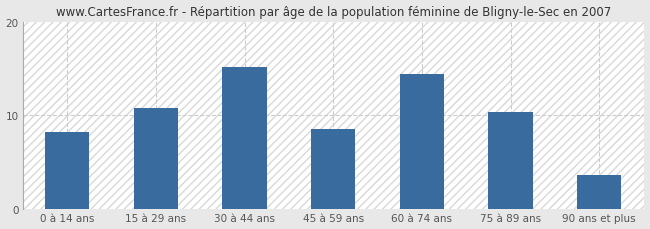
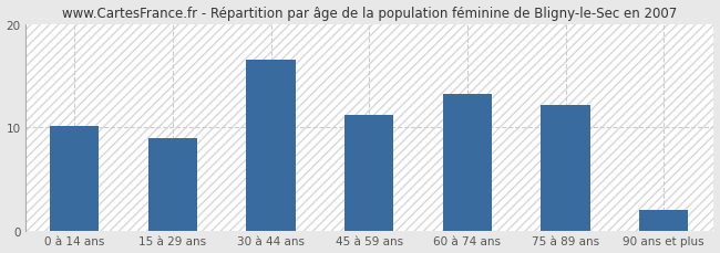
0 à 14 ans: 8.2 -> 10.1
15 à 29 ans: 10.8 -> 9.0
30 à 44 ans: 15.2 -> 16.5
45 à 59 ans: 8.6 -> 11.2
60 à 74 ans: 14.4 -> 13.2
75 à 89 ans: 10.4 -> 12.2
90 ans et plus: 3.6 -> 2.1
